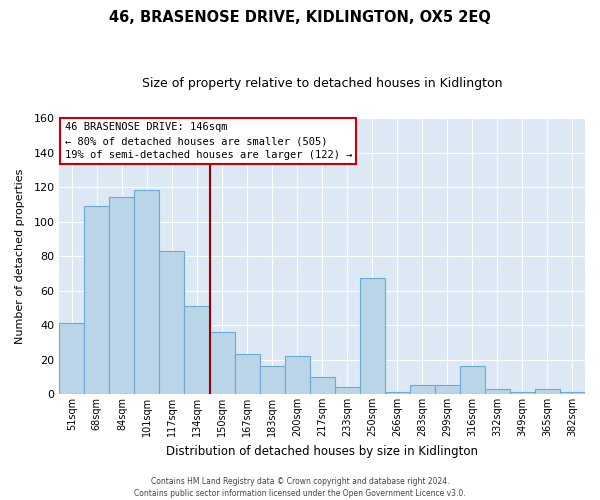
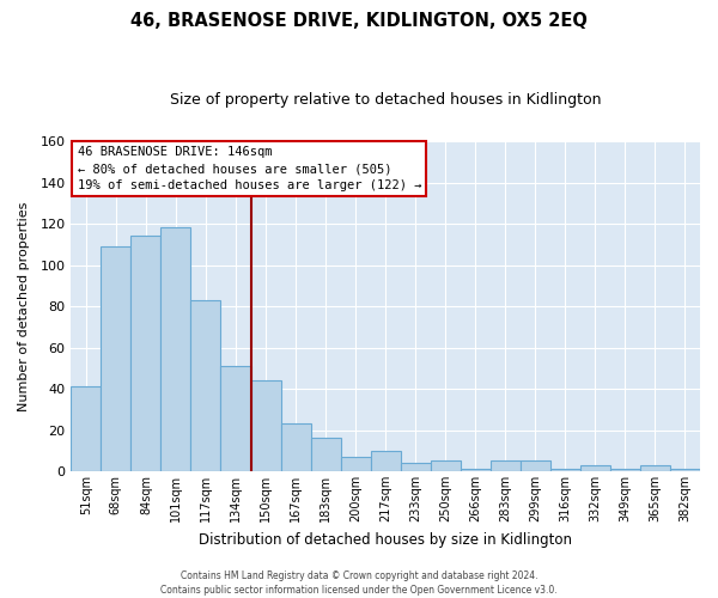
150sqm: 36 -> 44
200sqm: 22 -> 7
250sqm: 67 -> 5
316sqm: 16 -> 1
